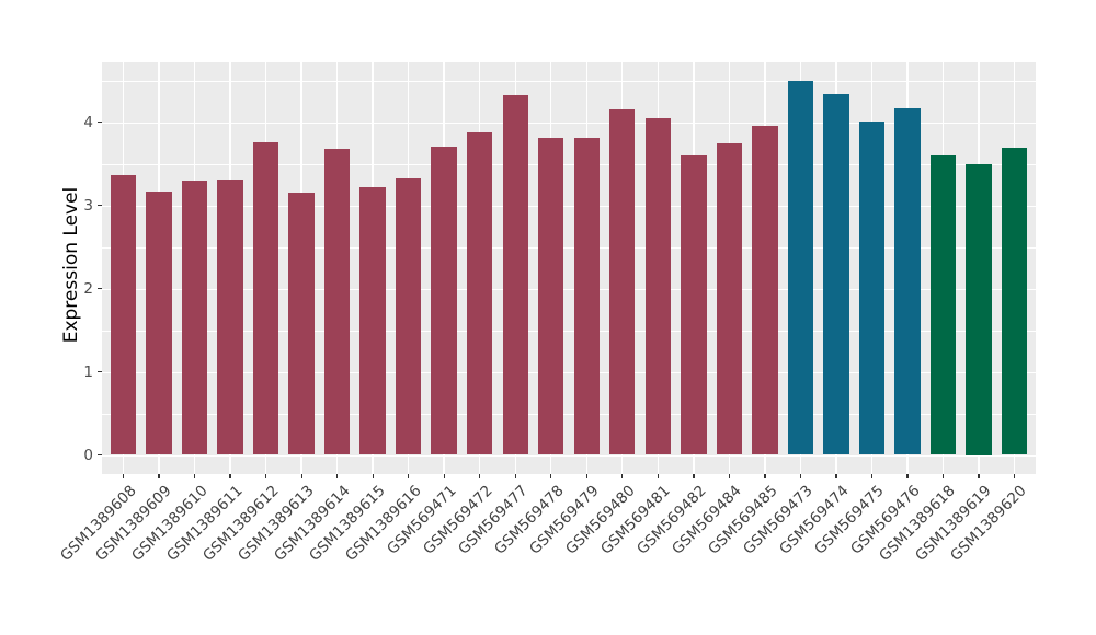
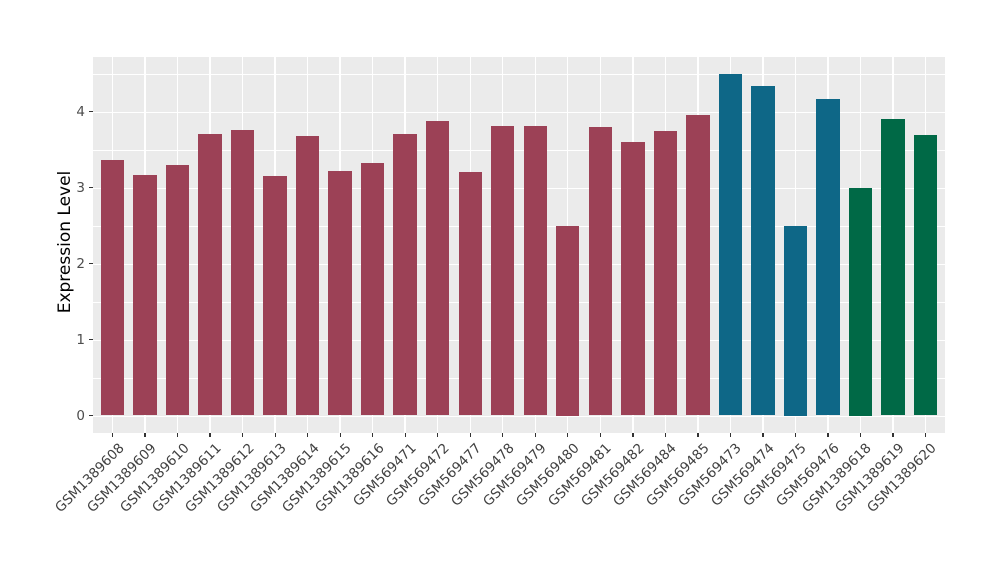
GSM1389611: 3.3 -> 3.7
GSM569477: 4.3 -> 3.2
GSM569480: 4.2 -> 2.5
GSM569481: 4.0 -> 3.8
GSM569475: 4.0 -> 2.5
GSM1389618: 3.6 -> 3.0
GSM1389619: 3.5 -> 3.9
